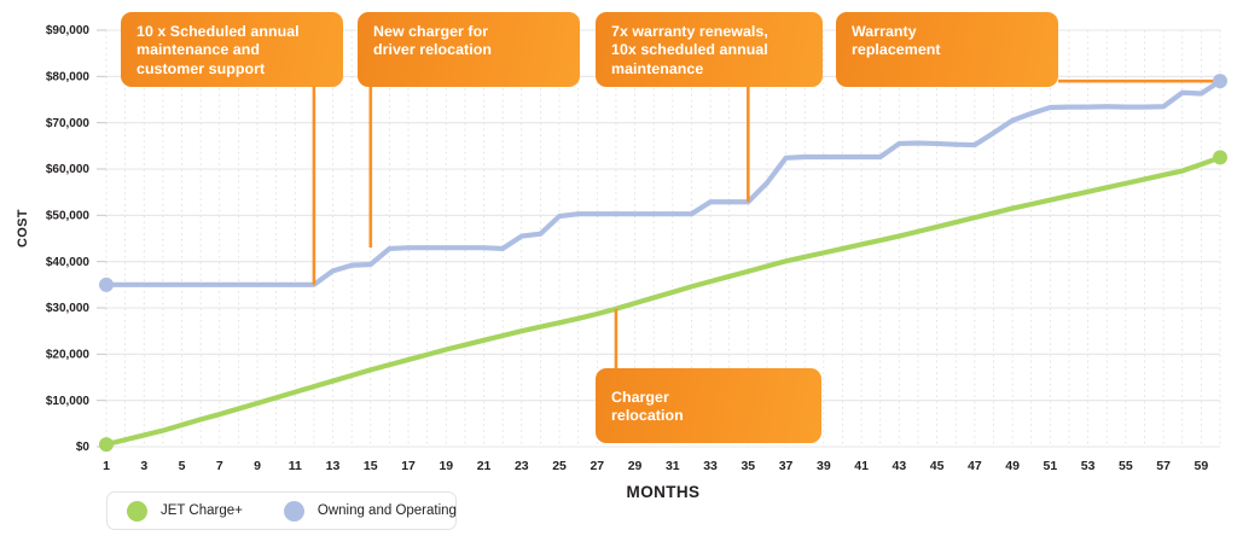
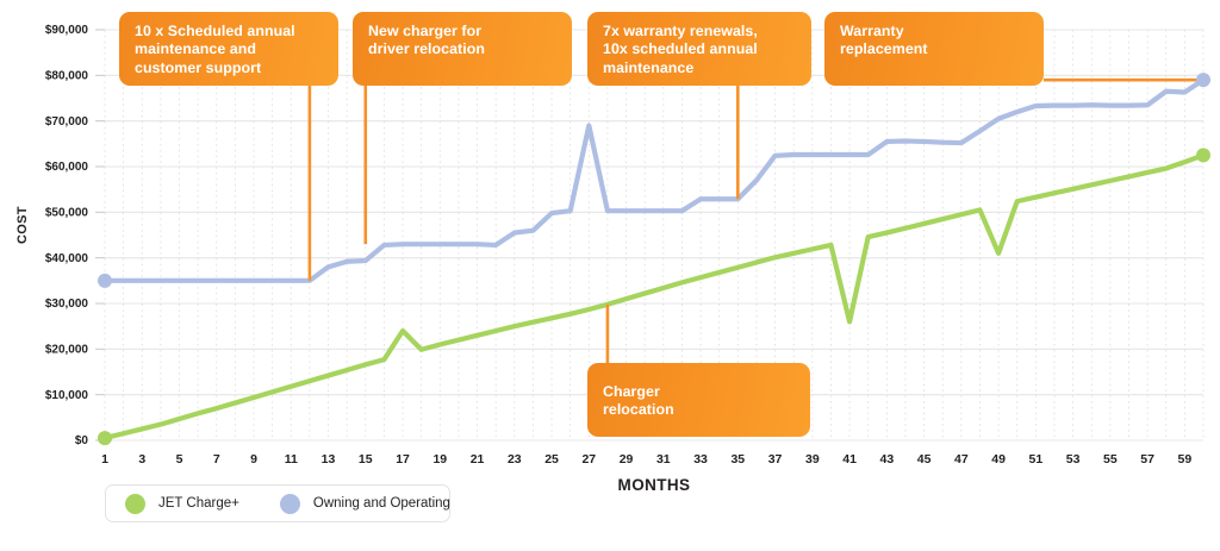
JET Charge+/17: $19000 -> $24000
Owning and Operating/27: $50000 -> $69000
JET Charge+/41: $44000 -> $26000
JET Charge+/49: $52000 -> $41000
